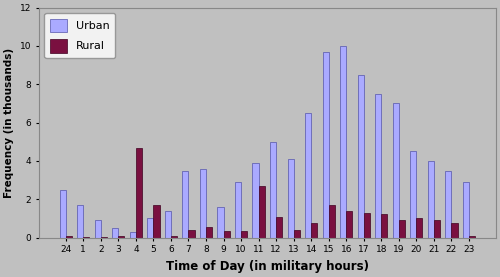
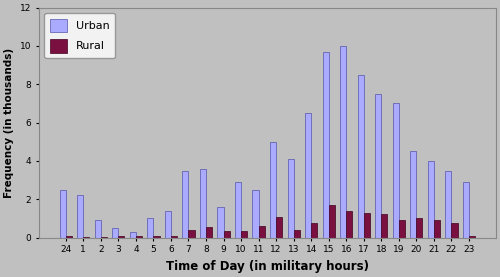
Urban/1: 1.7 -> 2.2
Rural/4: 4.7 -> 0.1
Rural/5: 1.7 -> 0.1
Urban/11: 3.9 -> 2.5
Rural/11: 2.7 -> 0.6
